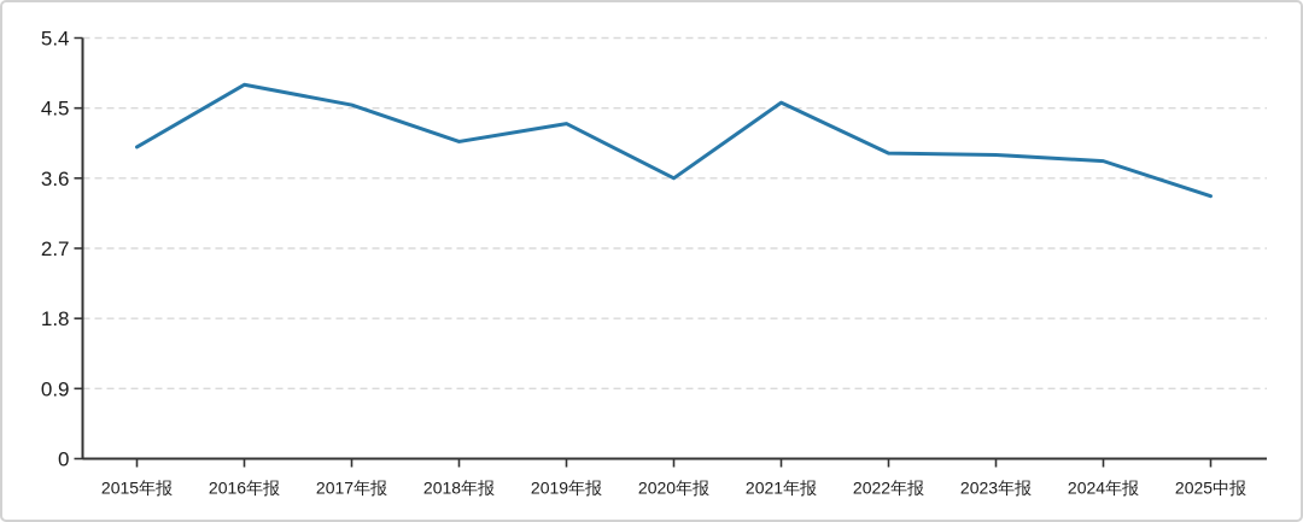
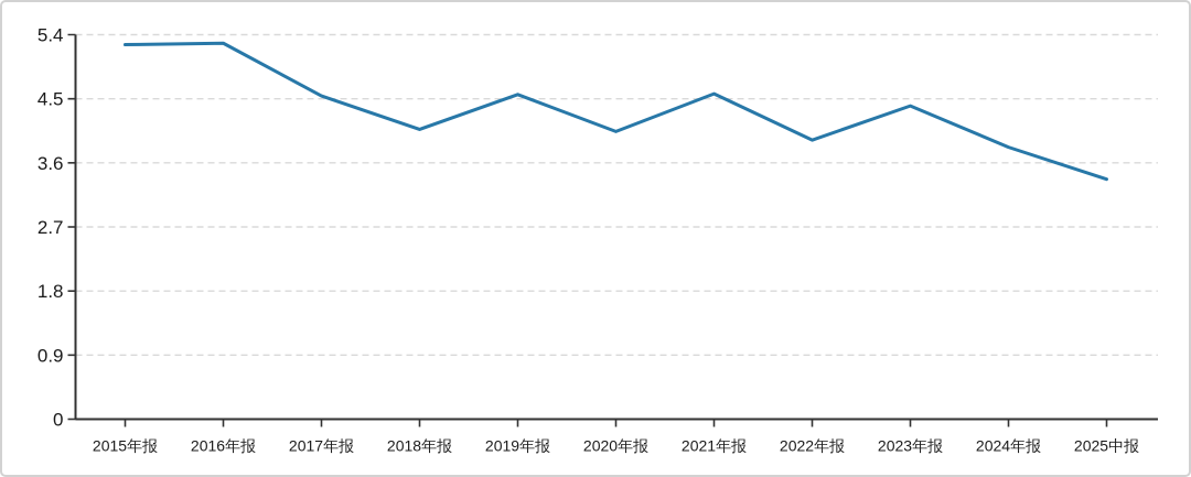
2015年报: 4.0 -> 5.3
2016年报: 4.8 -> 5.3
2019年报: 4.3 -> 4.6
2020年报: 3.6 -> 4.0
2023年报: 3.9 -> 4.4
